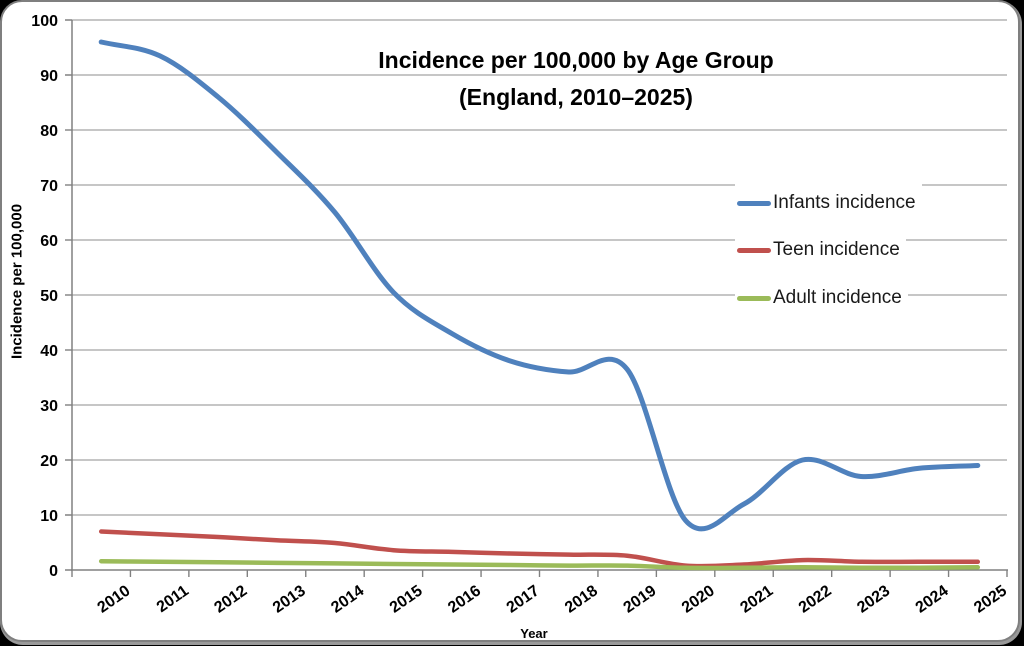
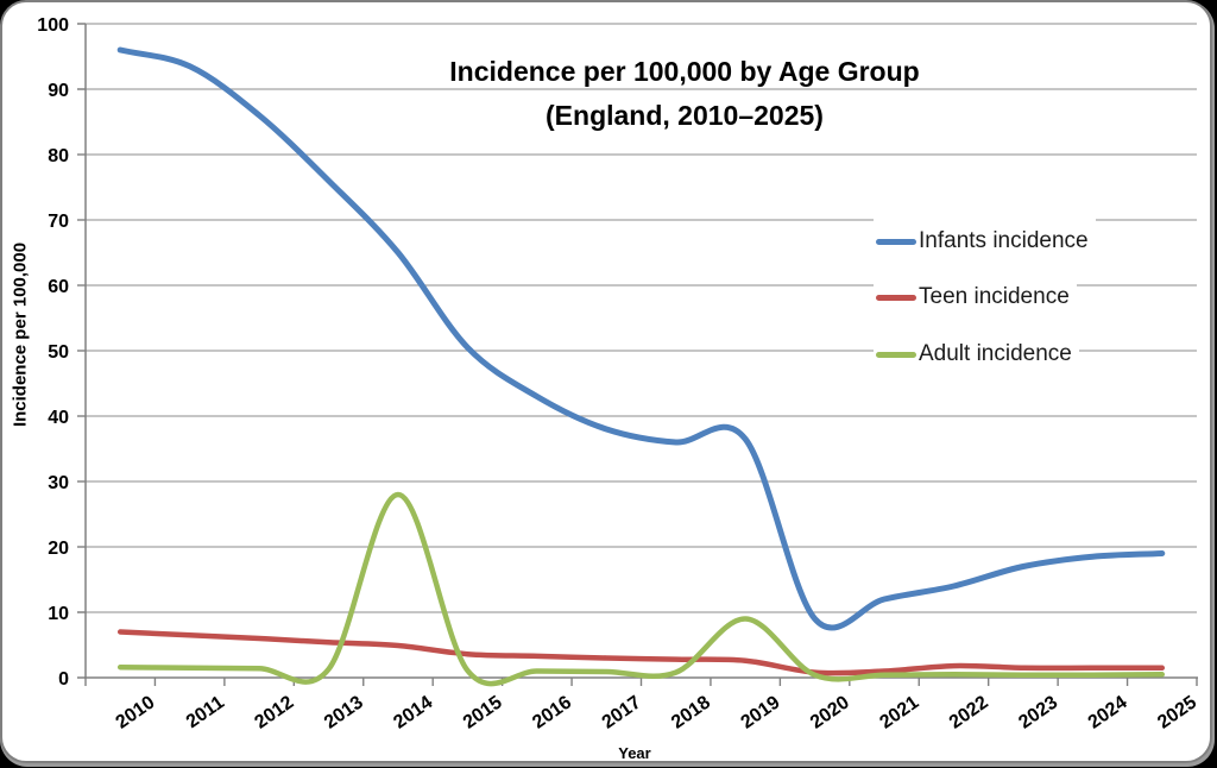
Adult incidence/2014: 1 -> 28
Adult incidence/2019: 1 -> 9
Infants incidence/2022: 20 -> 14
